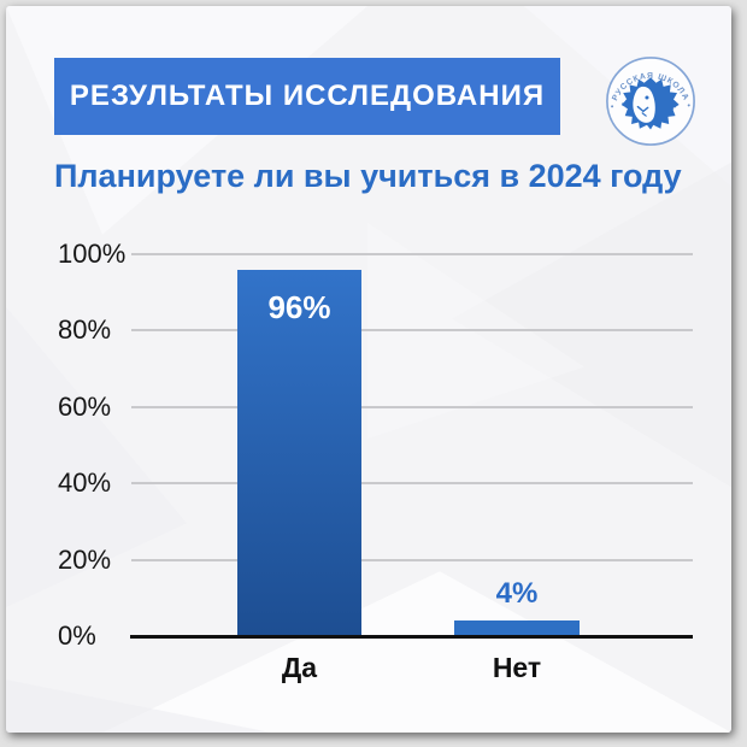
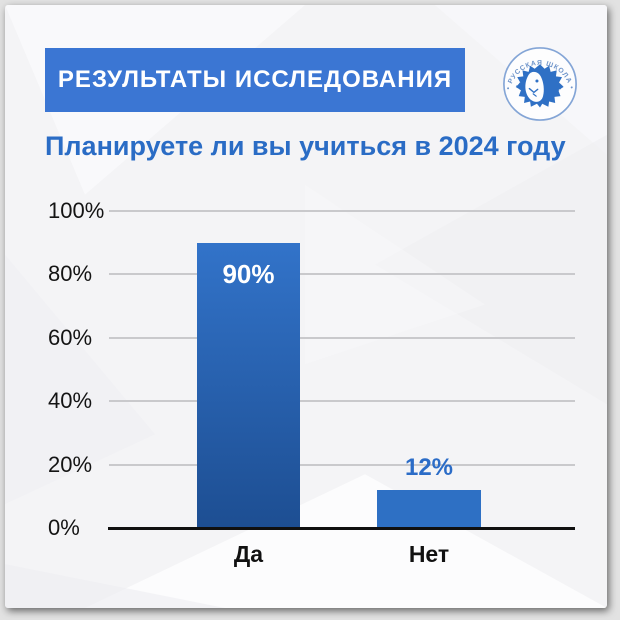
Да: 96% -> 90%
Нет: 4% -> 12%
